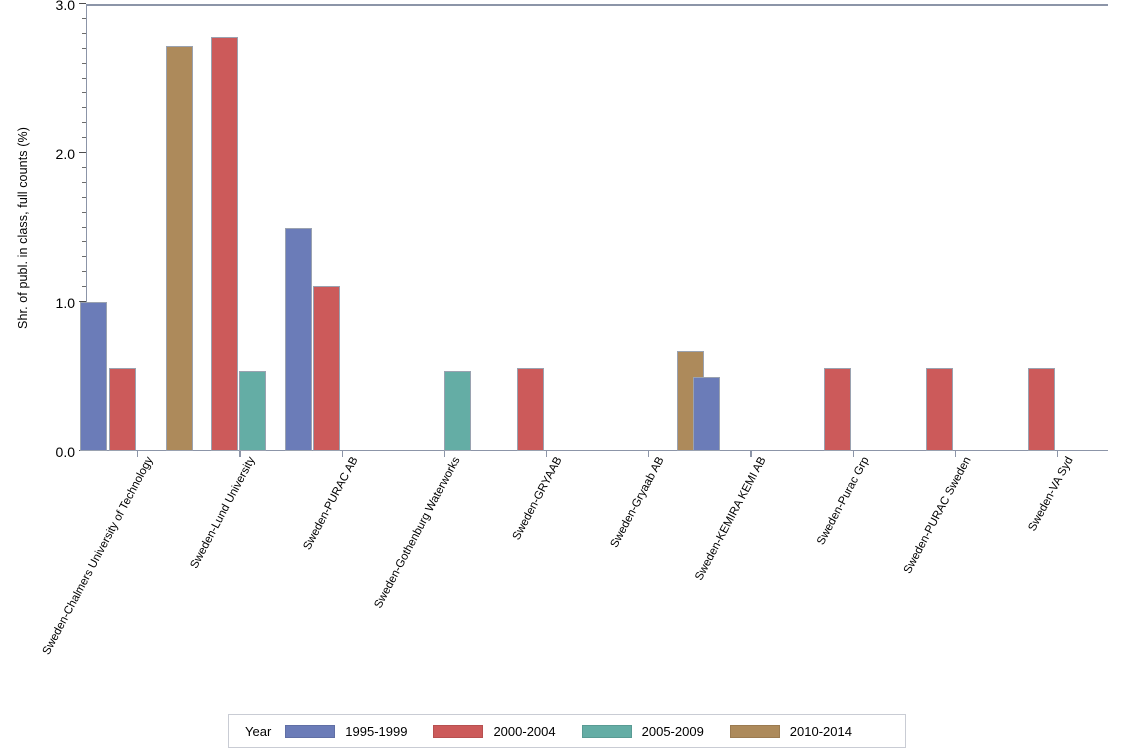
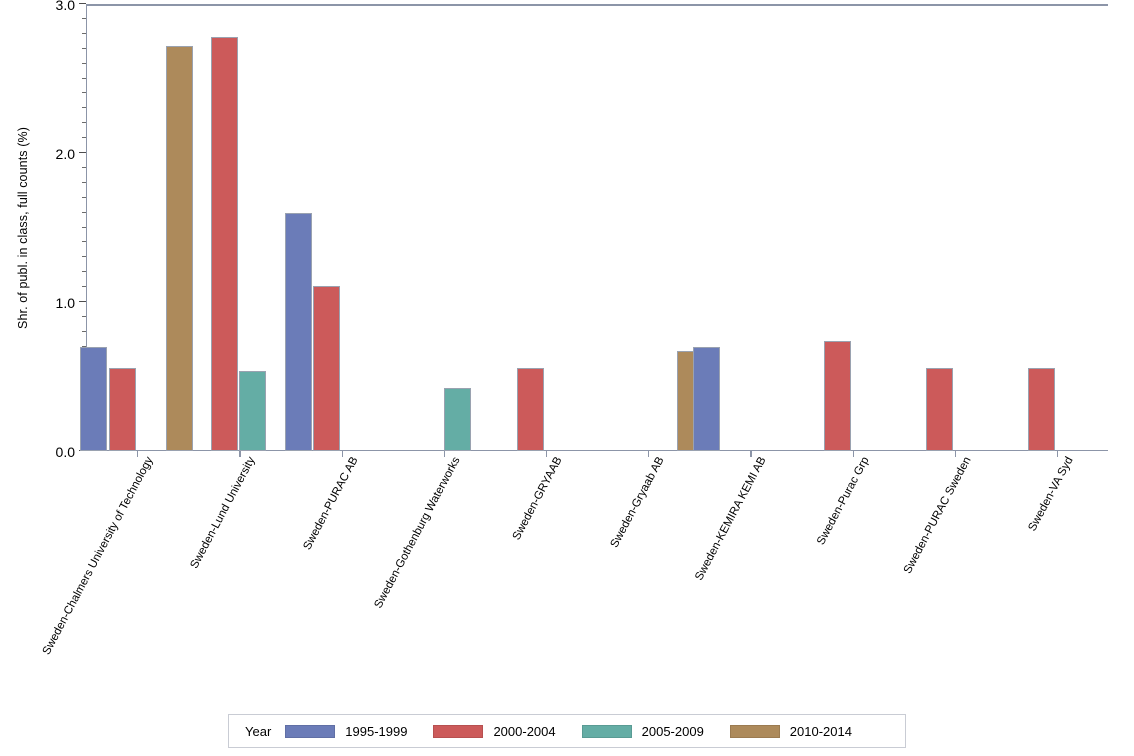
1995-1999/Sweden-Chalmers University of Technology: 1.0 -> 0.7
1995-1999/Sweden-PURAC AB: 1.5 -> 1.6
2005-2009/Sweden-Gothenburg Waterworks: 0.54 -> 0.42
1995-1999/Sweden-KEMIRA KEMI AB: 0.5 -> 0.7
2000-2004/Sweden-Purac Grp: 0.56 -> 0.74
